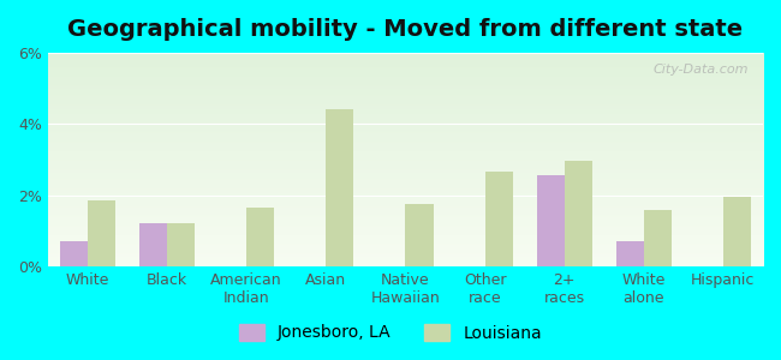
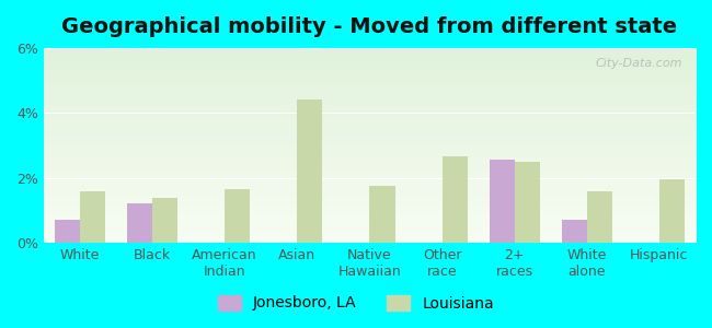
Louisiana/White: 1.85% -> 1.60%
Louisiana/Black: 1.20% -> 1.40%
Louisiana/2+ races: 2.95% -> 2.50%
